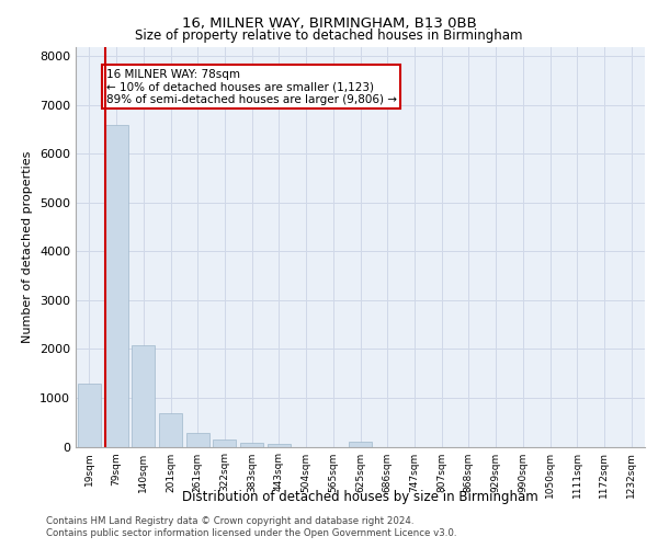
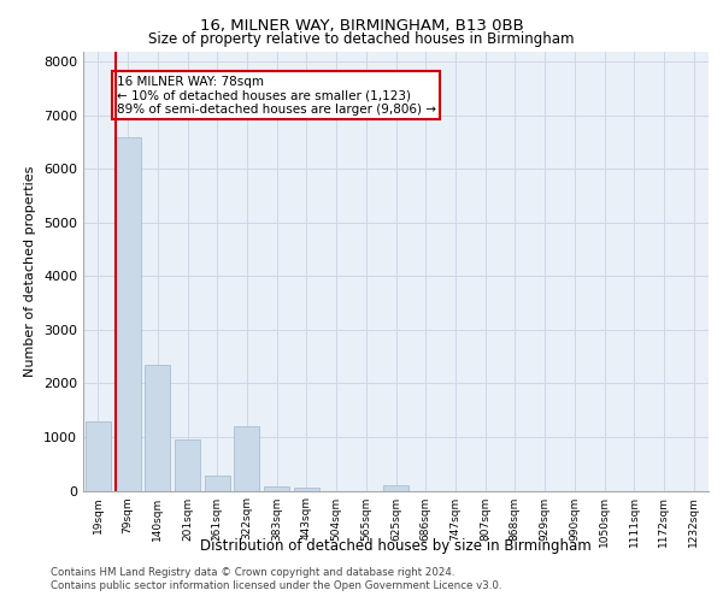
140sqm: 2080 -> 2350
201sqm: 680 -> 950
322sqm: 140 -> 1200
